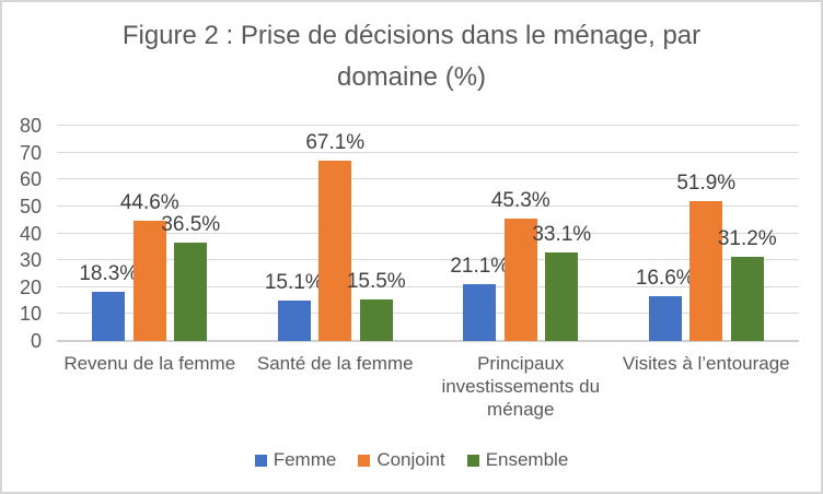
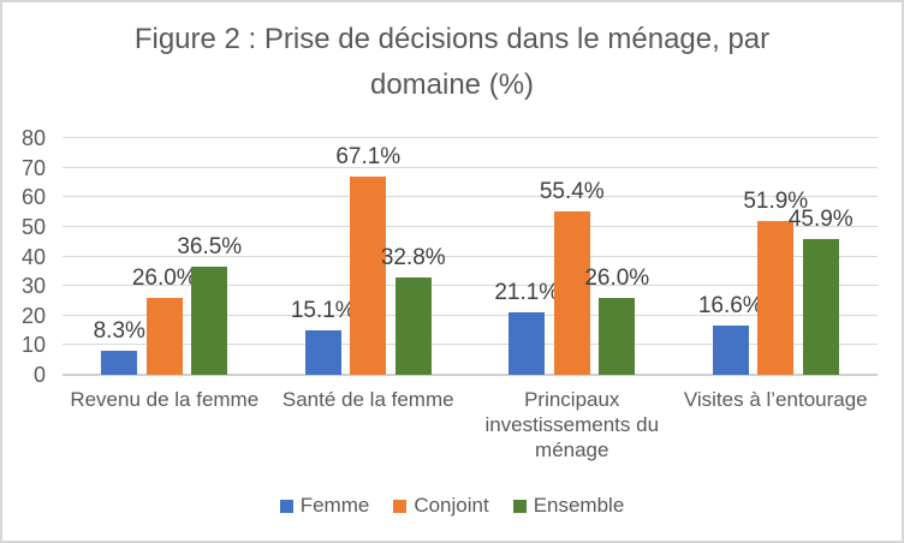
Femme/Revenu de la femme: 18.3% -> 8.3%
Conjoint/Revenu de la femme: 44.6% -> 26.0%
Ensemble/Santé de la femme: 15.5% -> 32.8%
Conjoint/Principaux investissements du ménage: 45.3% -> 55.4%
Ensemble/Principaux investissements du ménage: 33.1% -> 26.0%
Ensemble/Visites à l’entourage: 31.2% -> 45.9%
